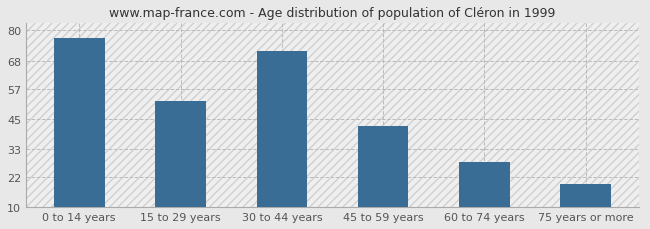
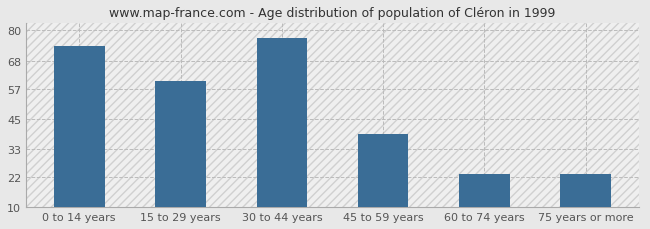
0 to 14 years: 77 -> 74
15 to 29 years: 52 -> 60
30 to 44 years: 72 -> 77
45 to 59 years: 42 -> 39
60 to 74 years: 28 -> 23
75 years or more: 19 -> 23
